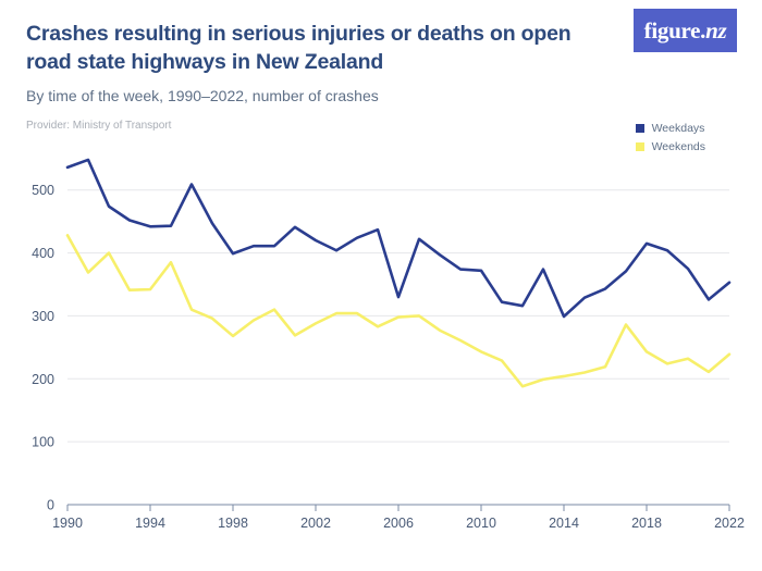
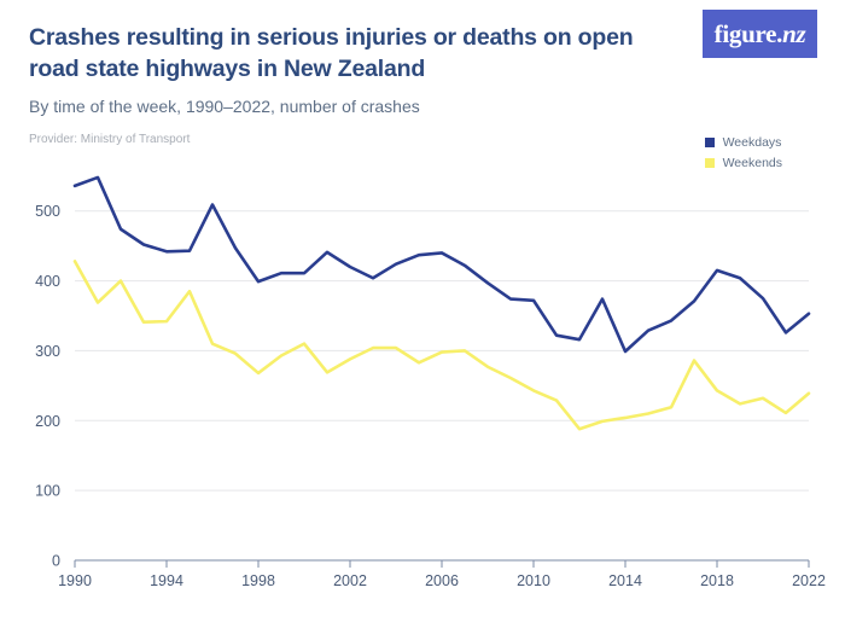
Weekdays/2006: 330 -> 440
